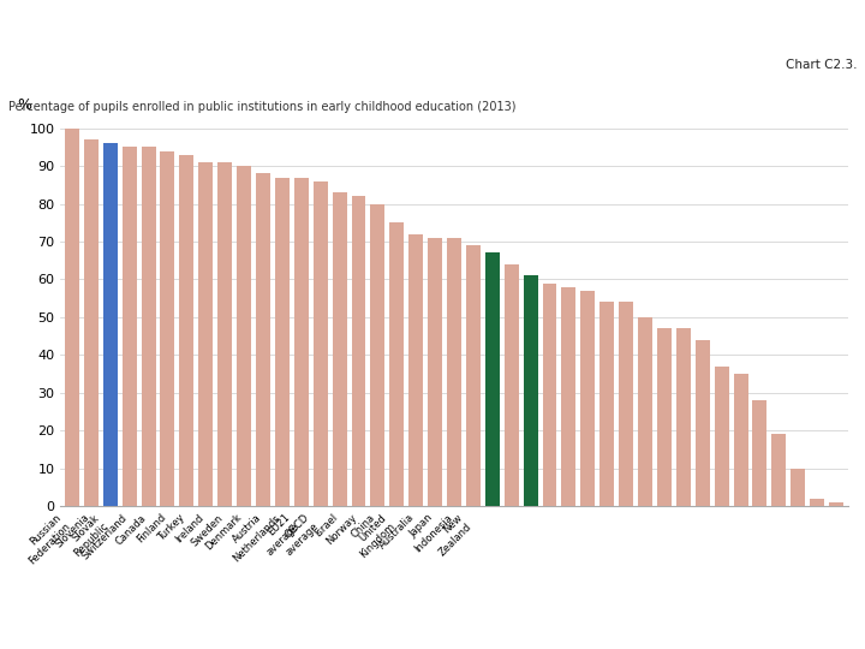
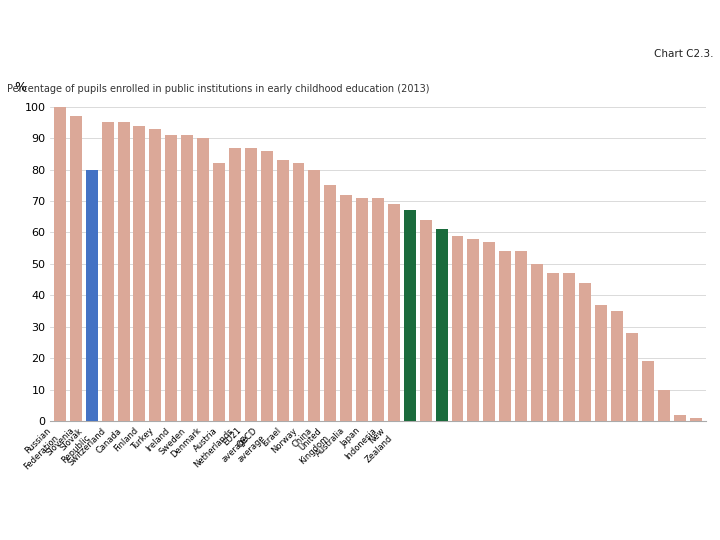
Slovak Republic: 96 -> 80
Austria: 88 -> 82
